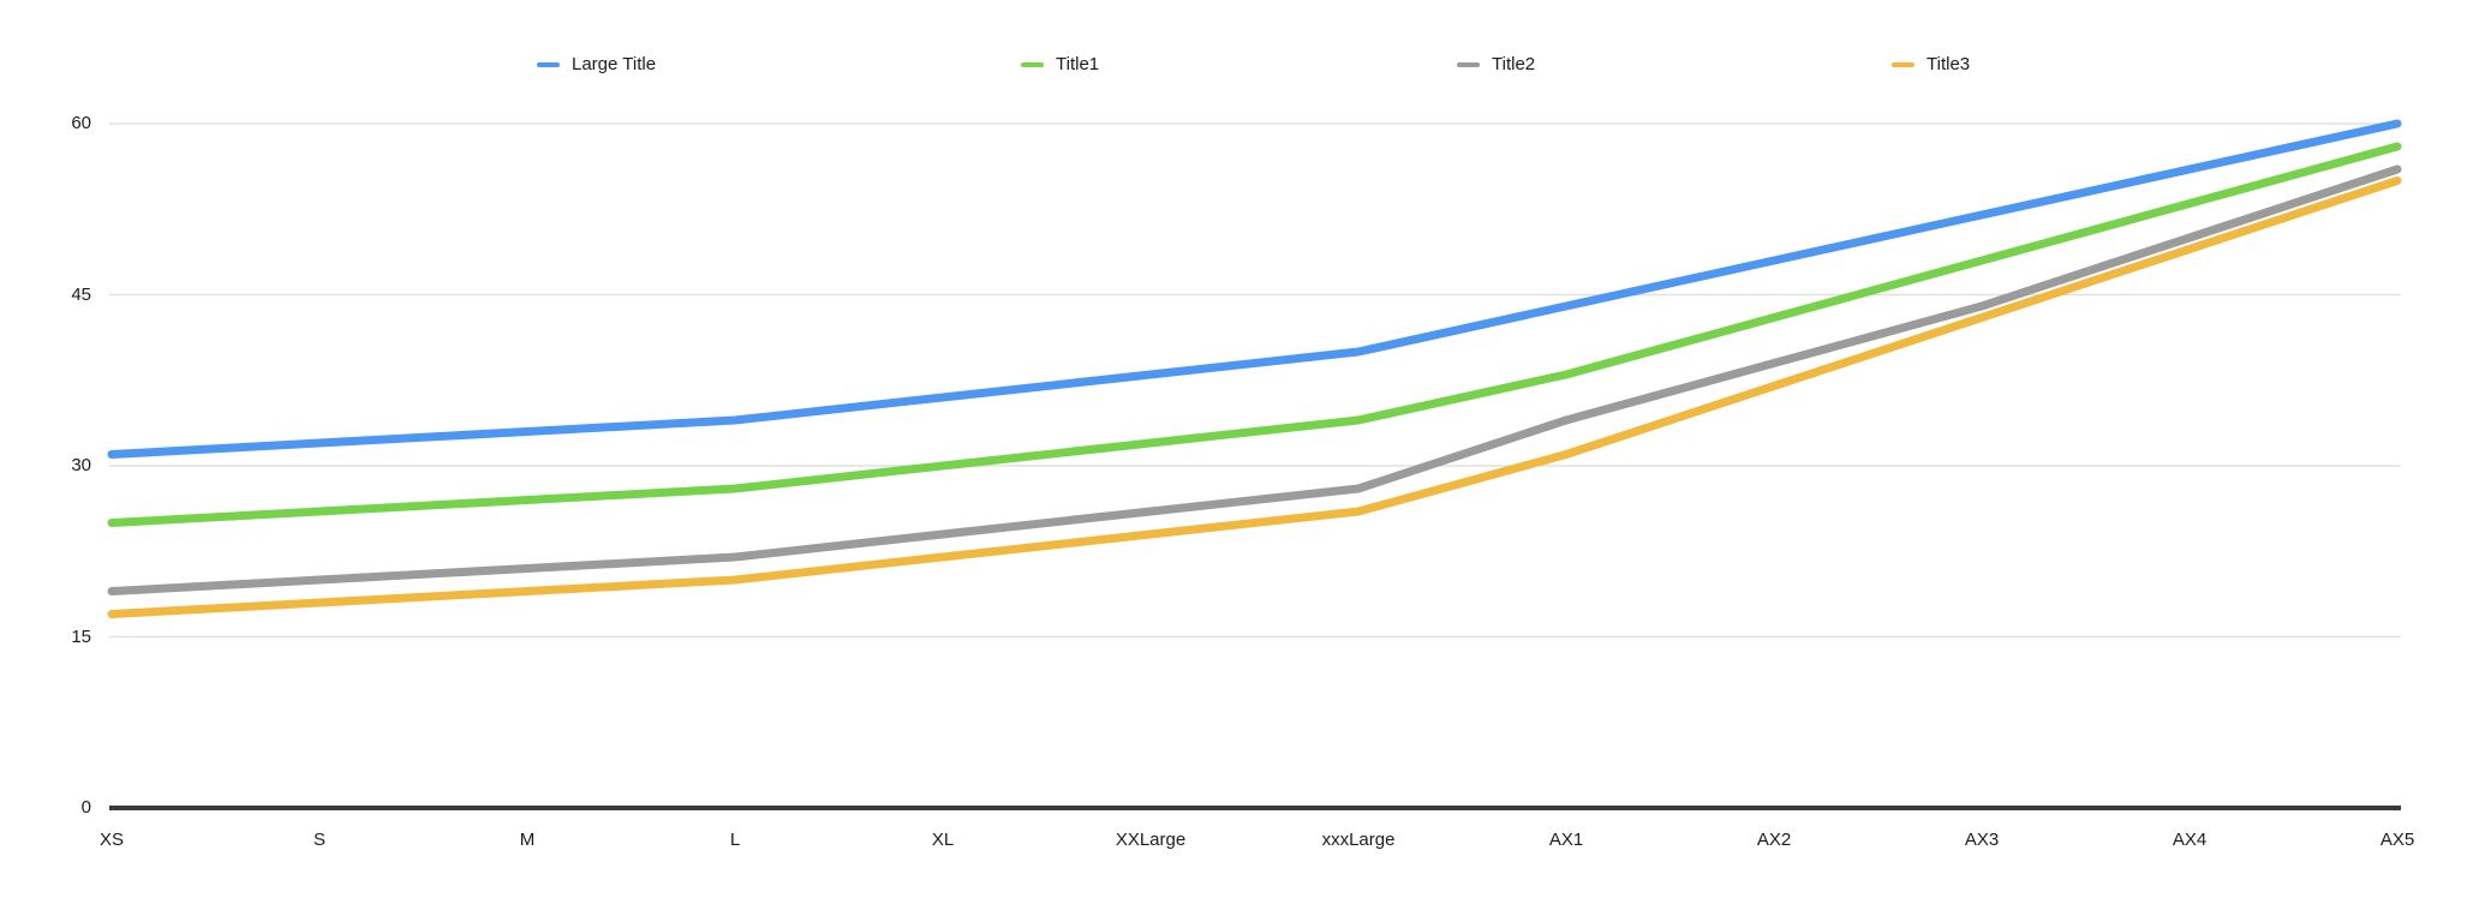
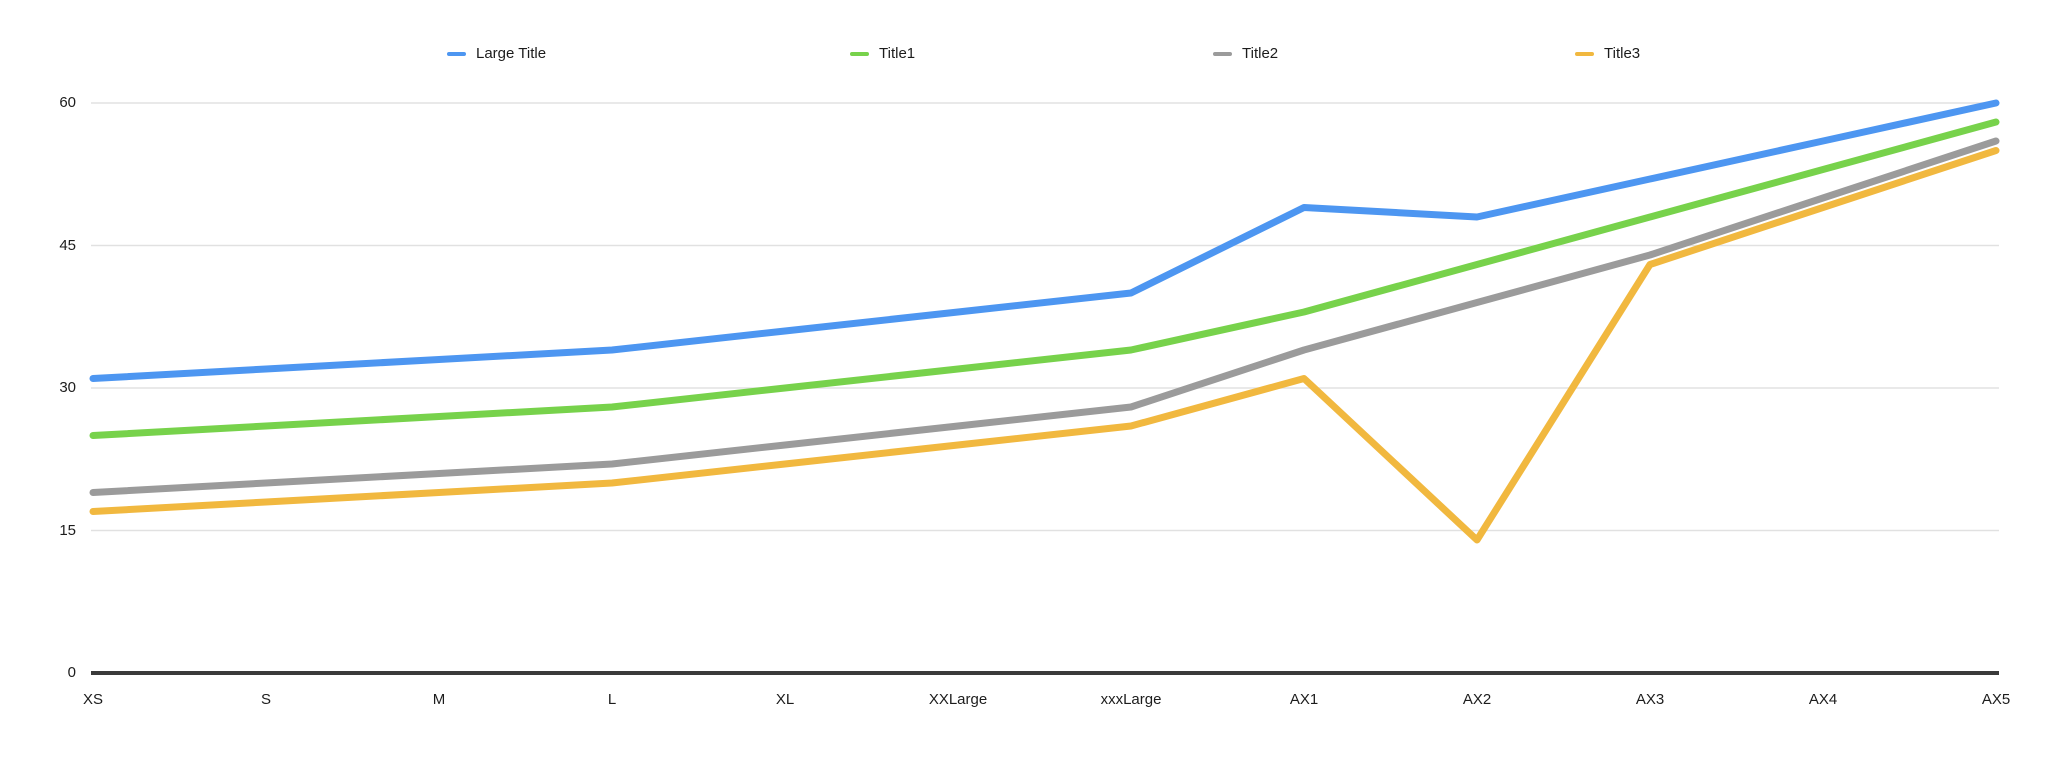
Large Title/AX1: 44 -> 49
Title3/AX2: 37 -> 14
